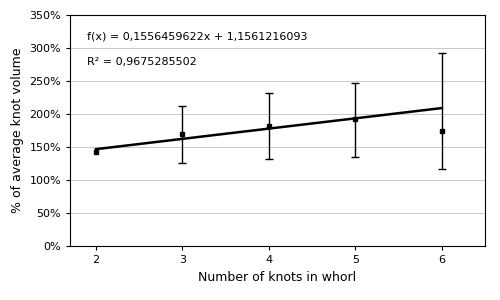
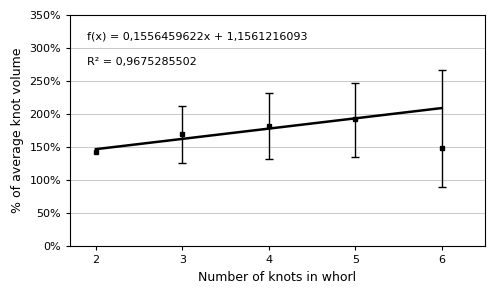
6: 174% -> 148%
